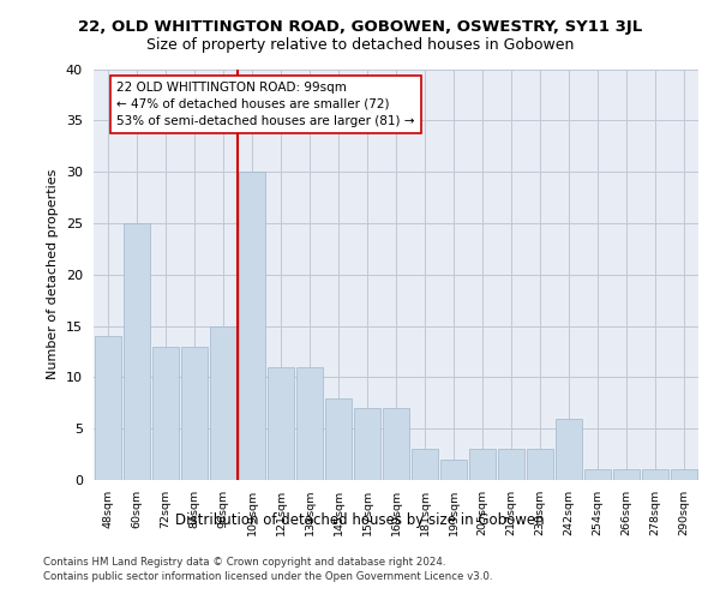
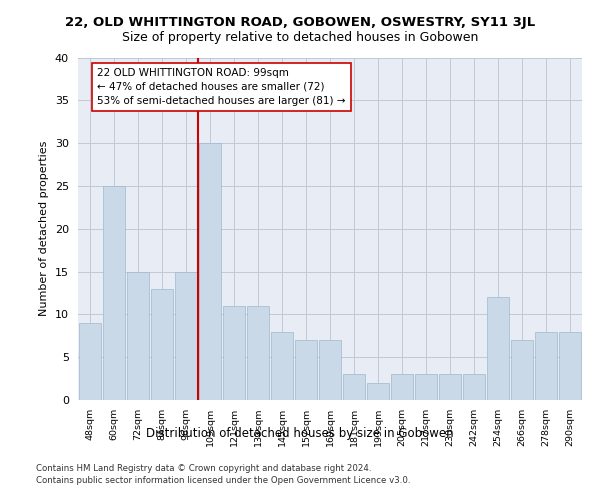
48sqm: 14 -> 9
72sqm: 13 -> 15
242sqm: 6 -> 3
254sqm: 1 -> 12
266sqm: 1 -> 7
278sqm: 1 -> 8
290sqm: 1 -> 8
